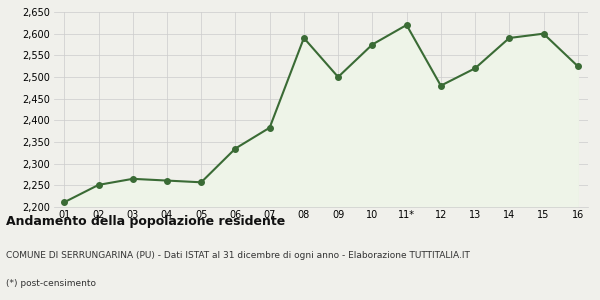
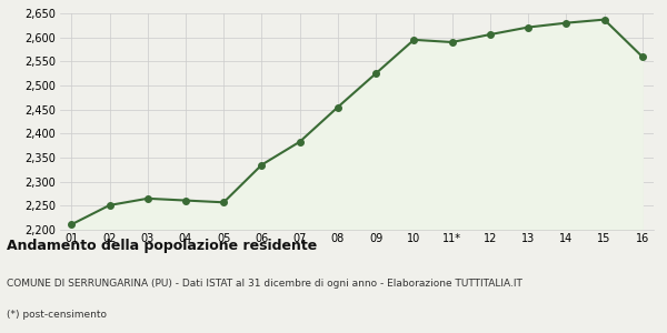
08: 2,590 -> 2,455
09: 2,500 -> 2,525
10: 2,575 -> 2,595
11*: 2,620 -> 2,590
12: 2,480 -> 2,606
13: 2,520 -> 2,621
14: 2,590 -> 2,630
15: 2,600 -> 2,637
16: 2,525 -> 2,560
